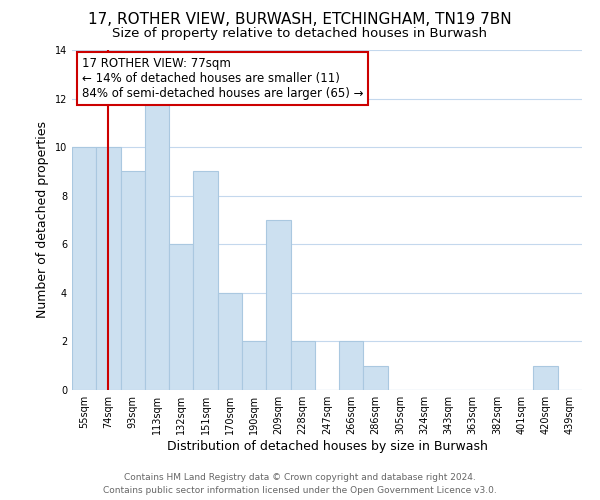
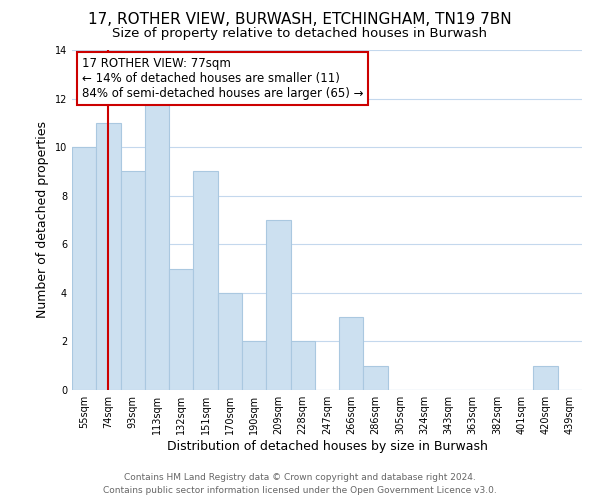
74sqm: 10 -> 11
132sqm: 6 -> 5
266sqm: 2 -> 3
